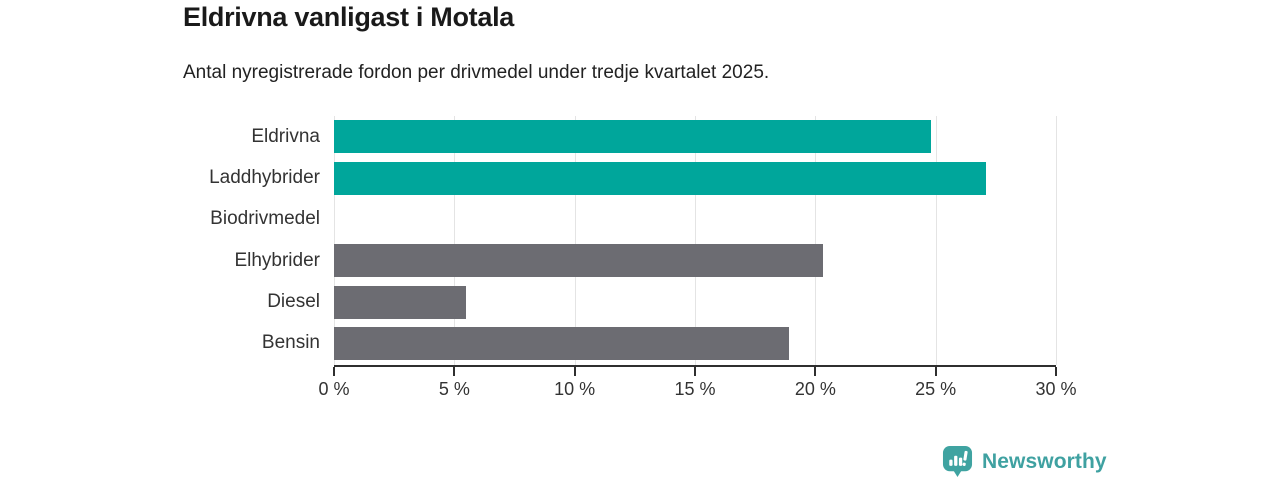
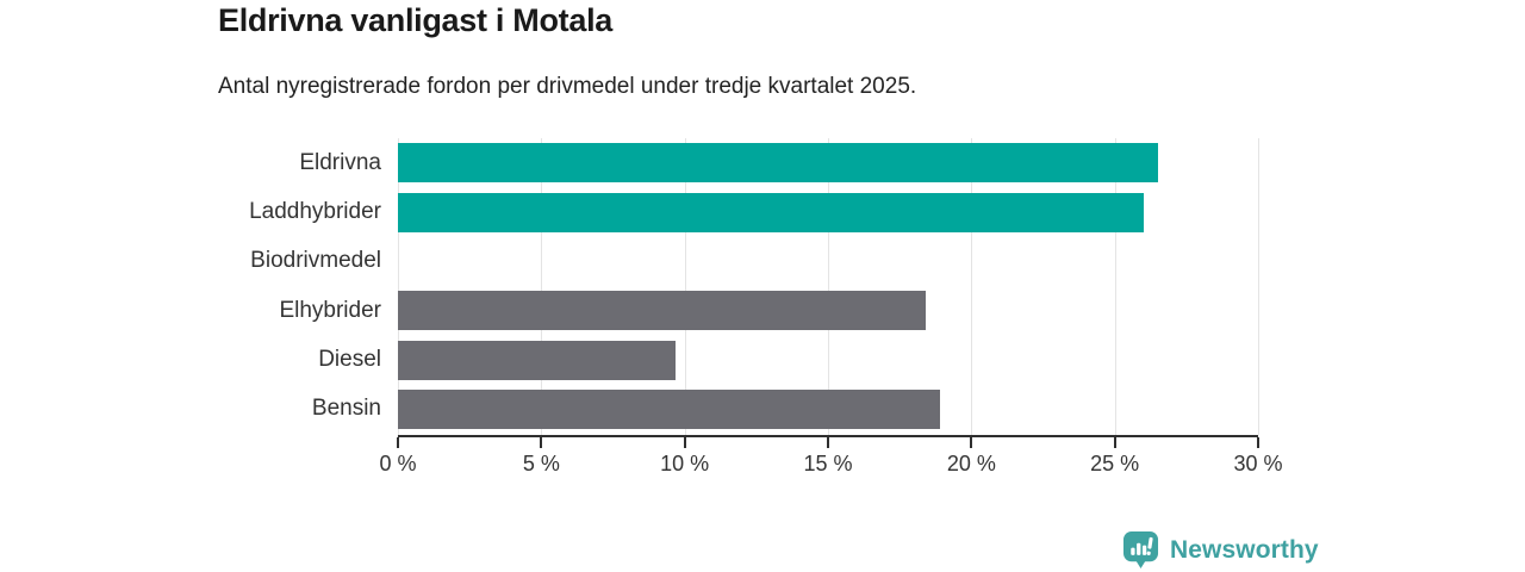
Eldrivna: 24.8% -> 26.5%
Laddhybrider: 27.1% -> 26.0%
Elhybrider: 20.3% -> 18.4%
Diesel: 5.5% -> 9.7%
